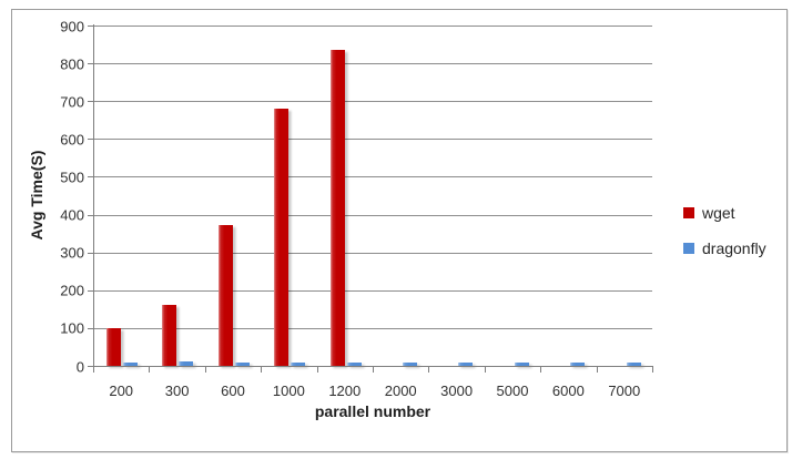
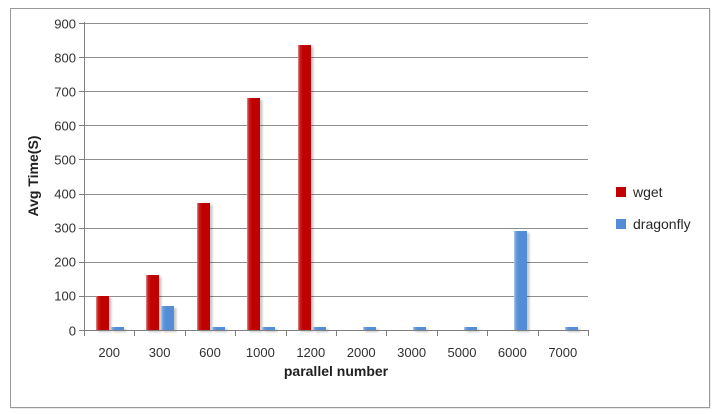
dragonfly/300: 10 -> 70
dragonfly/6000: 10 -> 290
